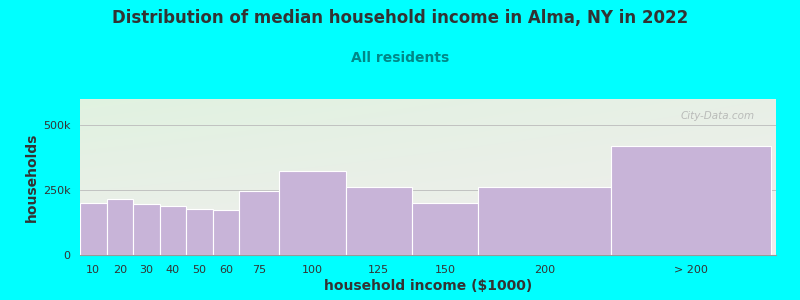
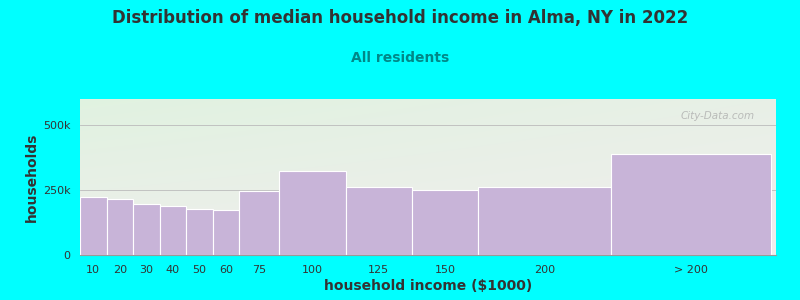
10: 200k -> 225k
150: 200k -> 250k
> 200: 420k -> 390k
